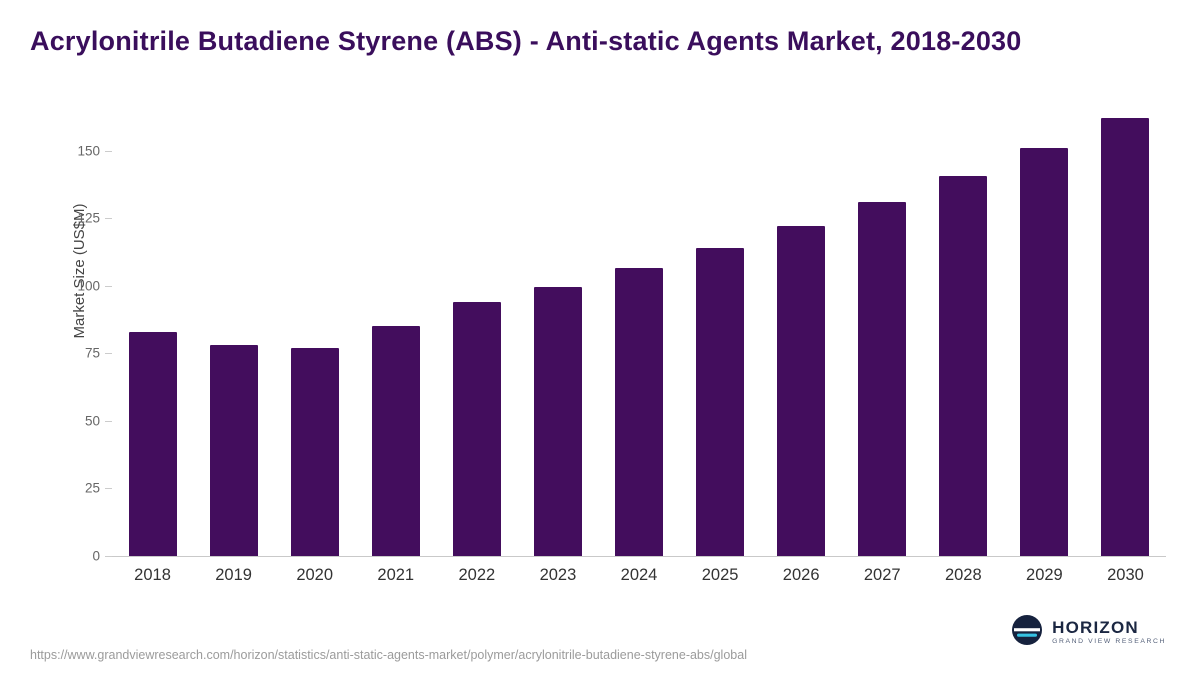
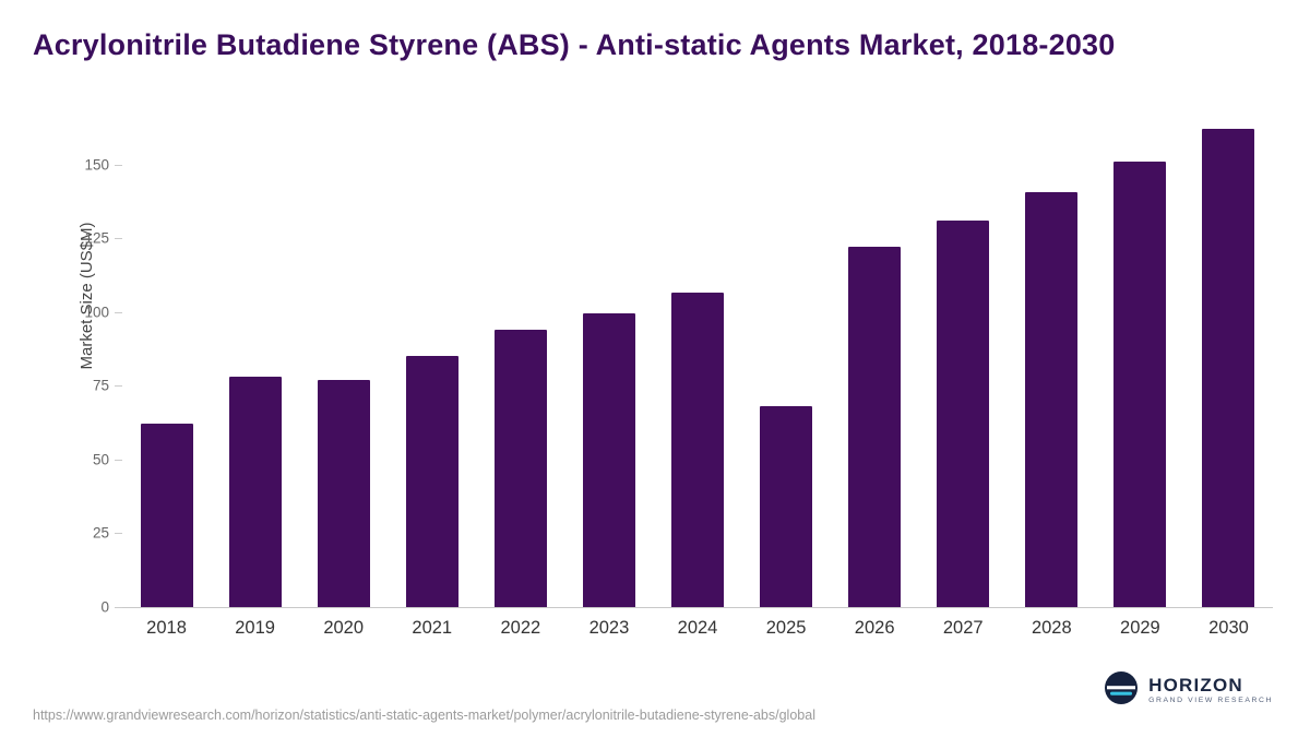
2018: 83 -> 62
2025: 114 -> 68
